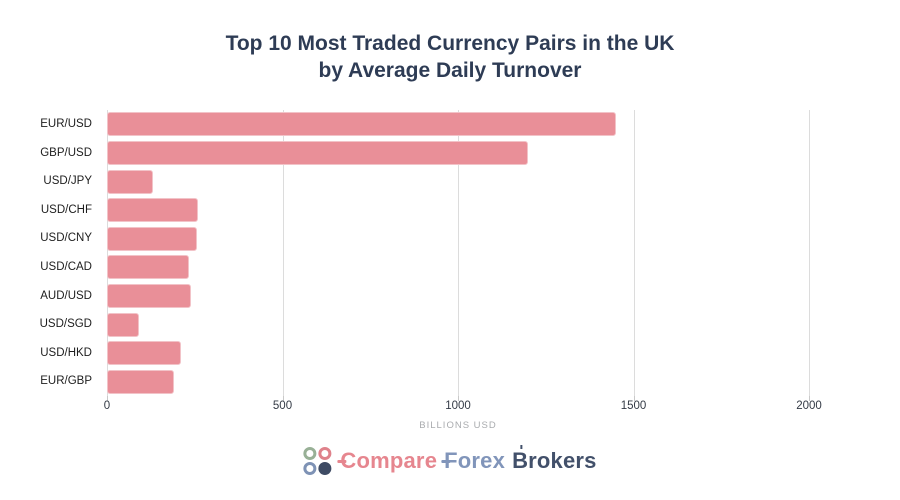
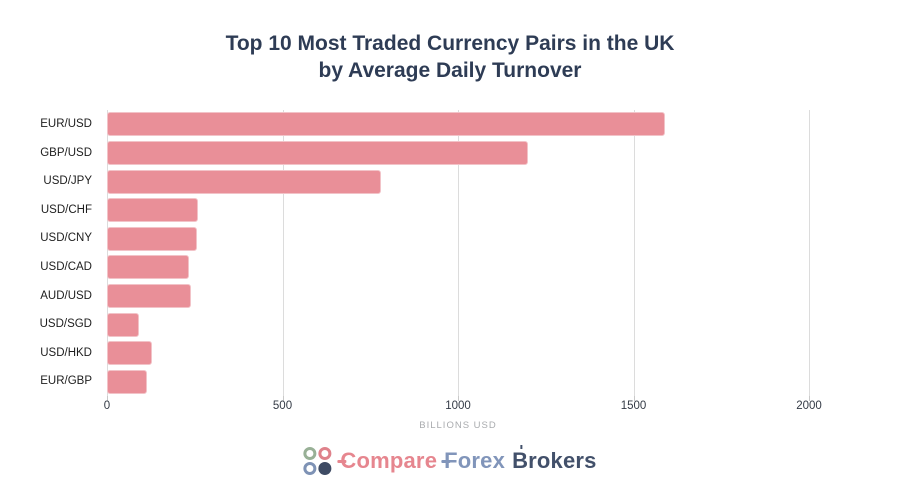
EUR/USD: 1450 -> 1590
USD/JPY: 130 -> 780
USD/HKD: 210 -> 130
EUR/GBP: 190 -> 120
